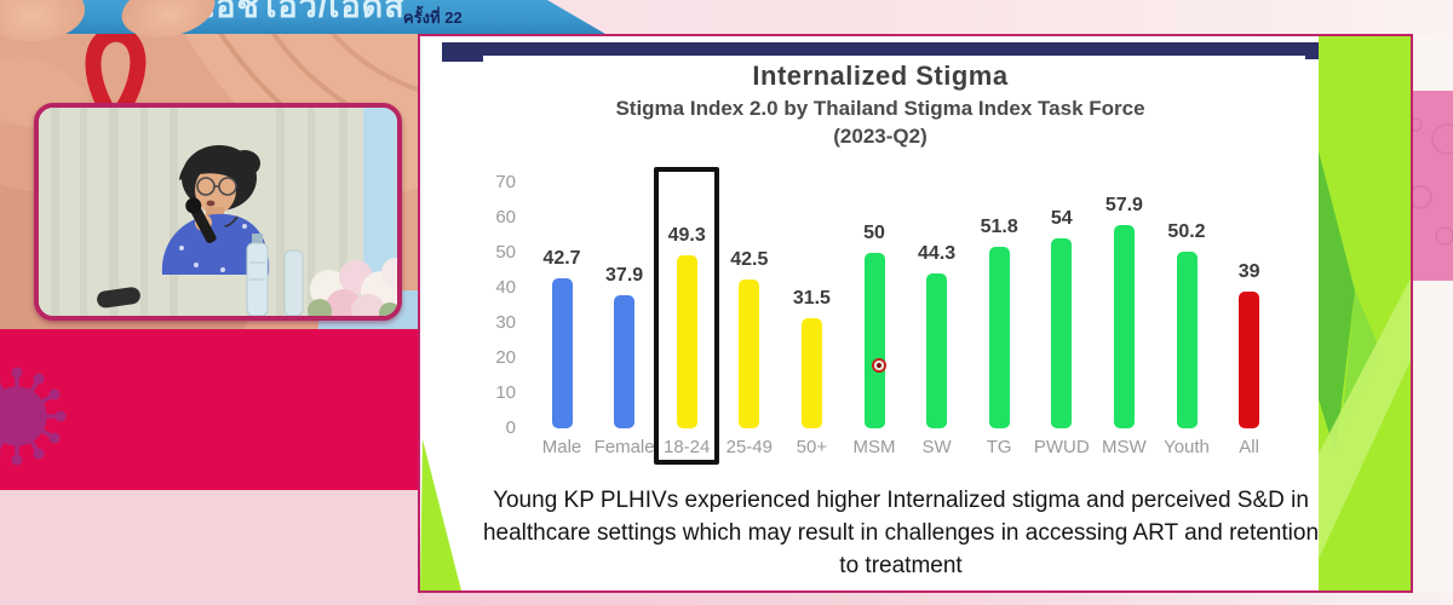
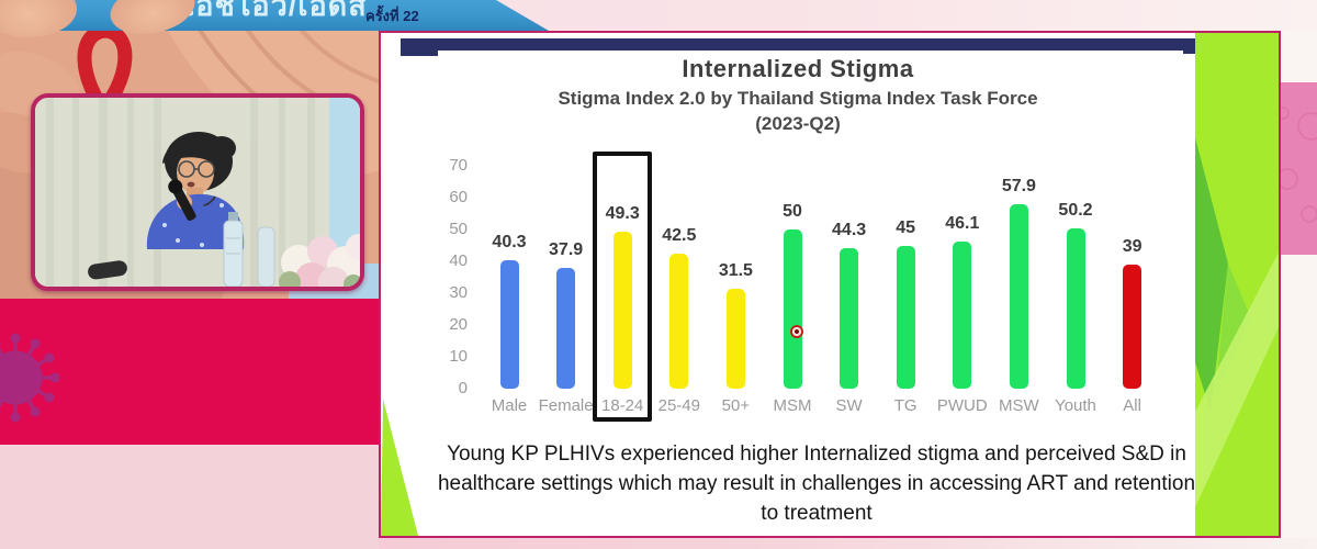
Male: 42.7 -> 40.3
TG: 51.8 -> 45
PWUD: 54 -> 46.1
